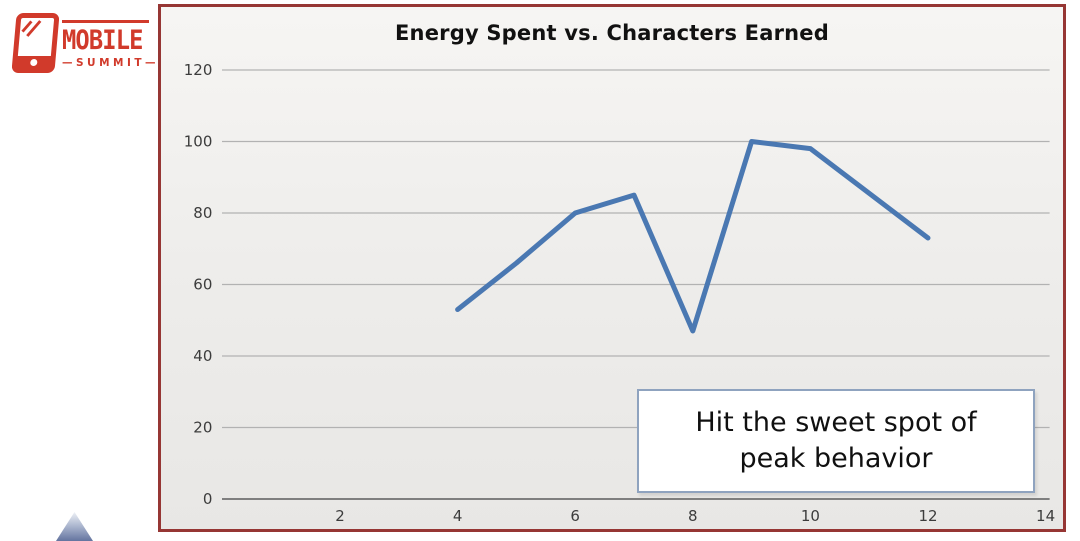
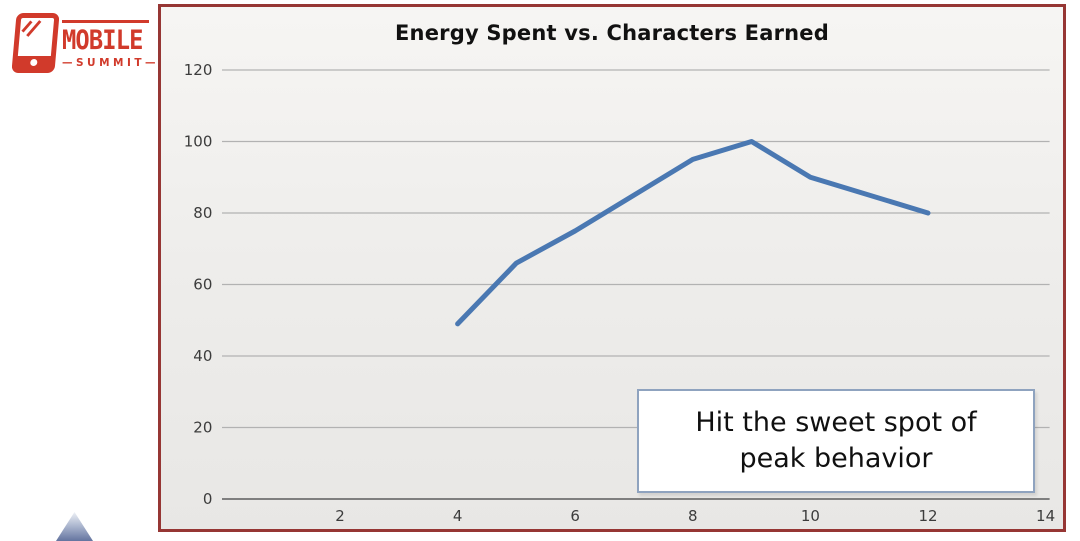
4: 53 -> 49
6: 80 -> 75
8: 47 -> 95
10: 98 -> 90
12: 73 -> 80
